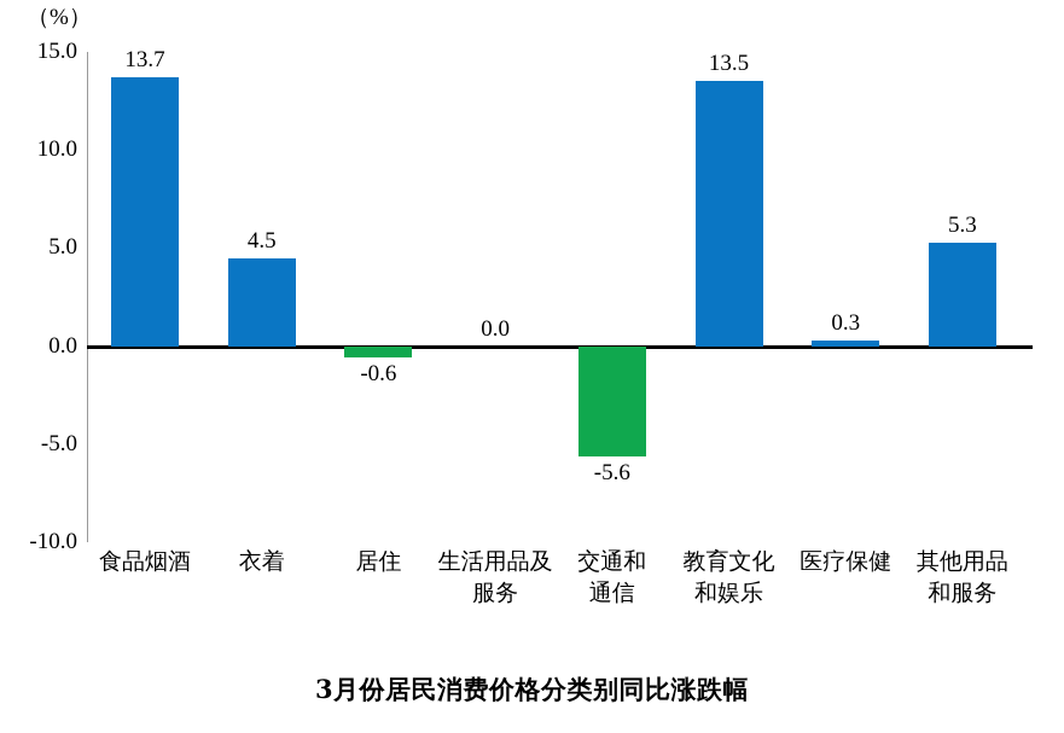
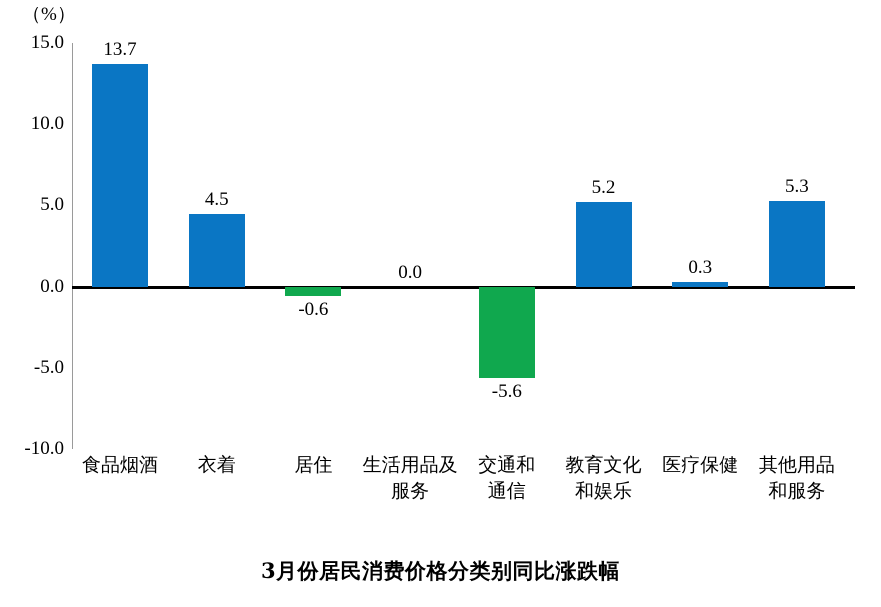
教育文化 和娱乐: 13.5 -> 5.2
